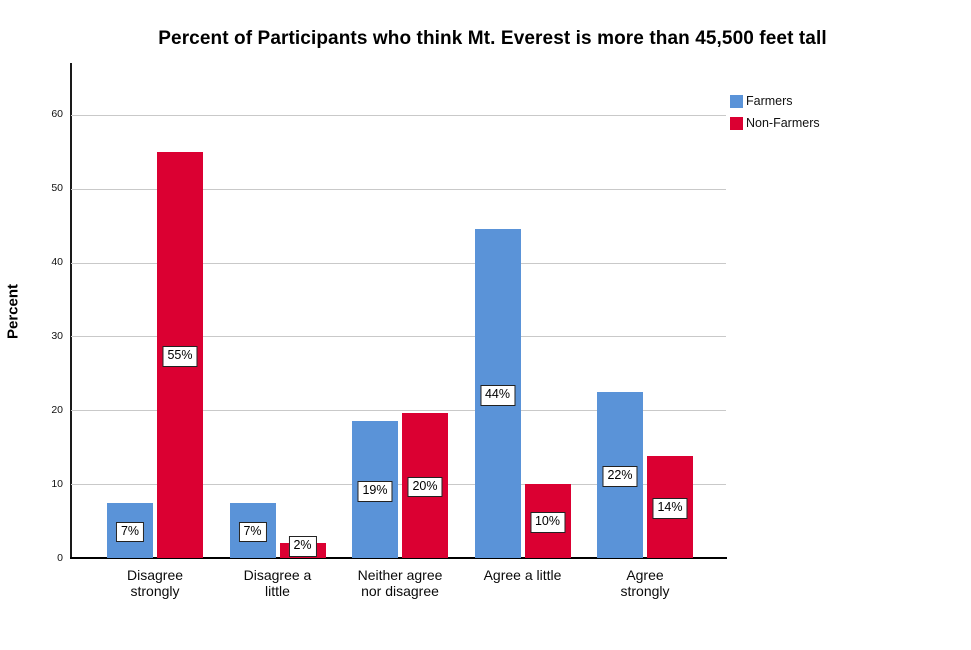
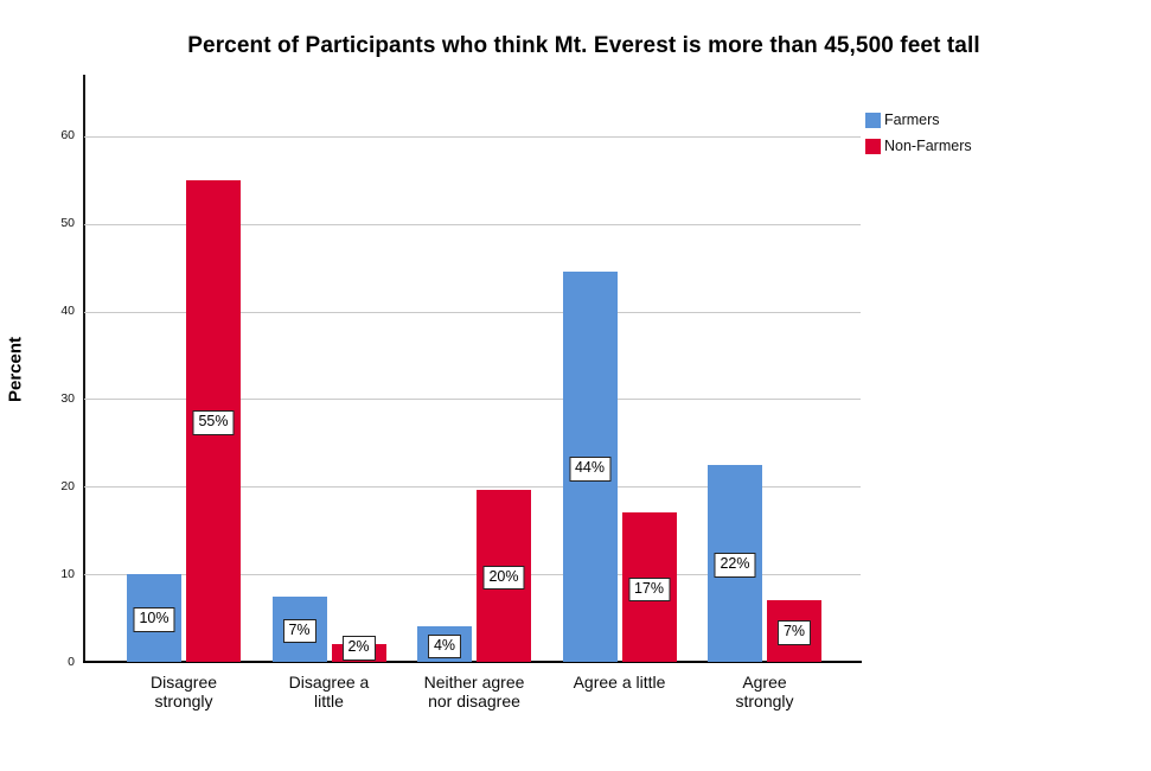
Farmers/Disagree strongly: 7% -> 10%
Farmers/Neither agree nor disagree: 19% -> 4%
Non-Farmers/Agree a little: 10% -> 17%
Non-Farmers/Agree strongly: 14% -> 7%
